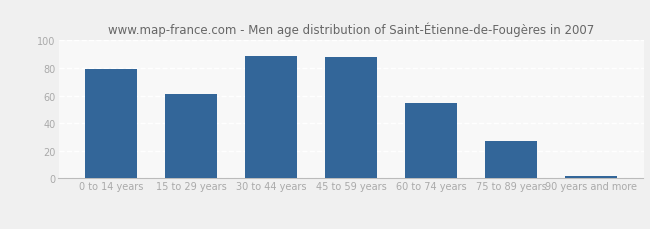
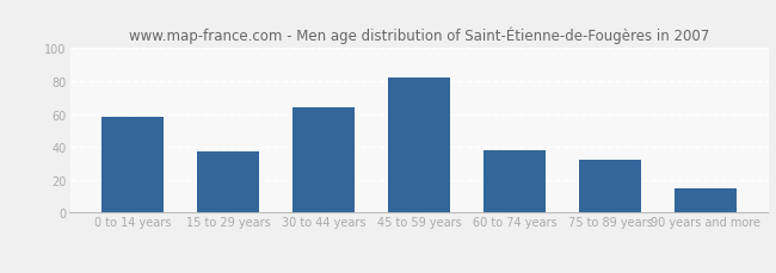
0 to 14 years: 79 -> 58
15 to 29 years: 61 -> 37
30 to 44 years: 89 -> 64
45 to 59 years: 88 -> 82
60 to 74 years: 55 -> 38
75 to 89 years: 27 -> 32
90 years and more: 2 -> 15
